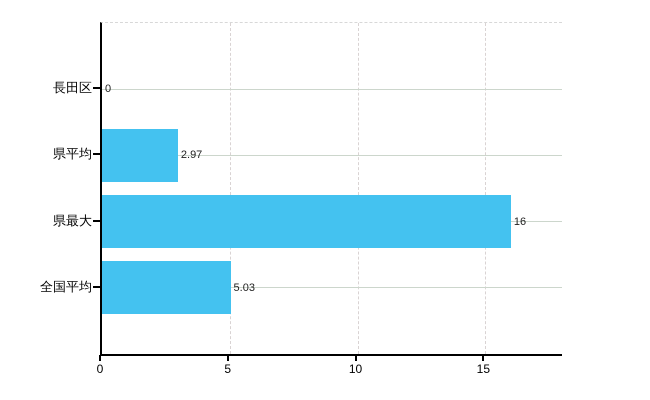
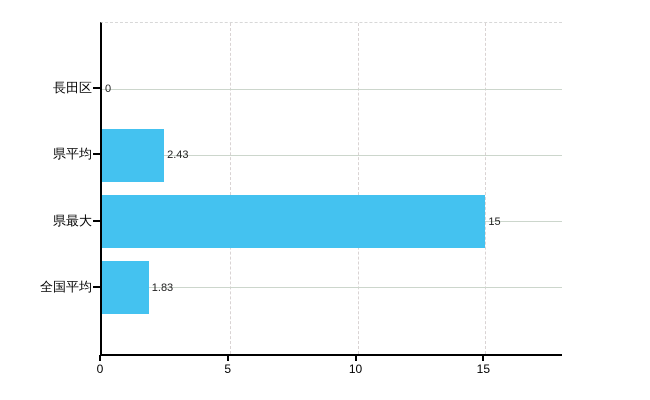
県平均: 2.97 -> 2.43
県最大: 16 -> 15
全国平均: 5.03 -> 1.83
